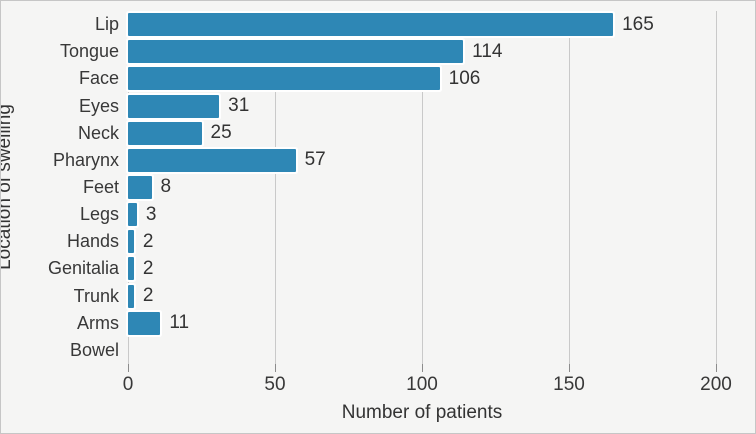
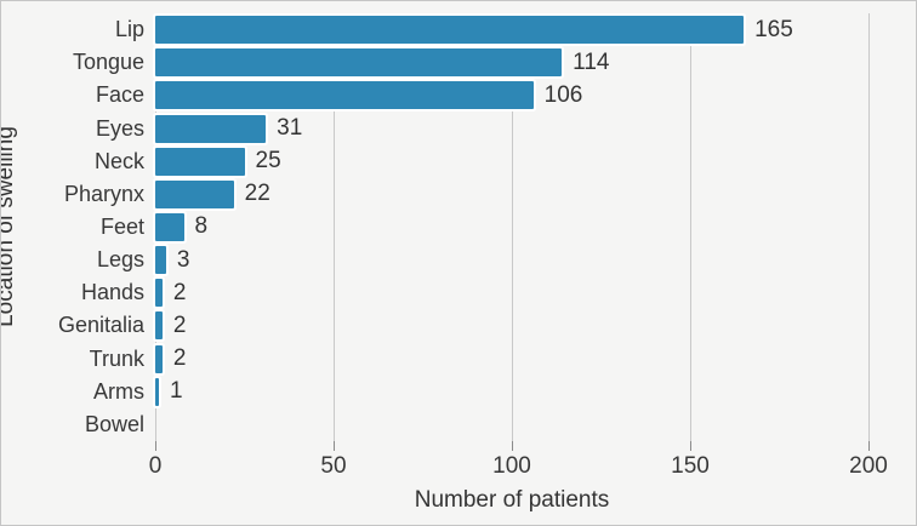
Pharynx: 57 -> 22
Arms: 11 -> 1
